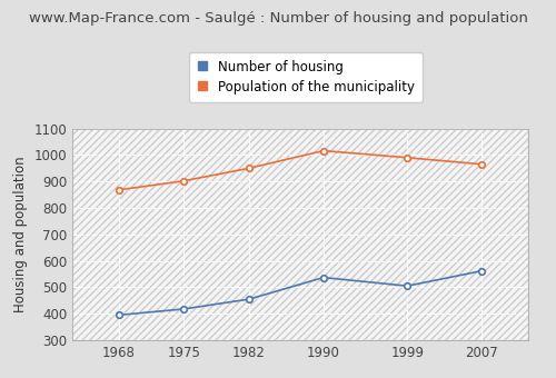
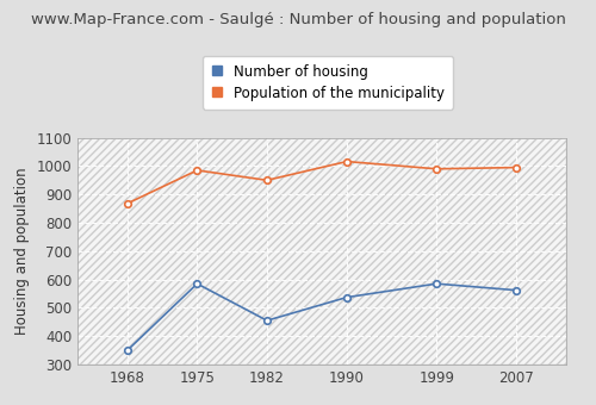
Number of housing/1968: 395 -> 350
Number of housing/1975: 418 -> 585
Population of the municipality/1975: 902 -> 985
Number of housing/1999: 505 -> 585
Population of the municipality/2007: 965 -> 995
